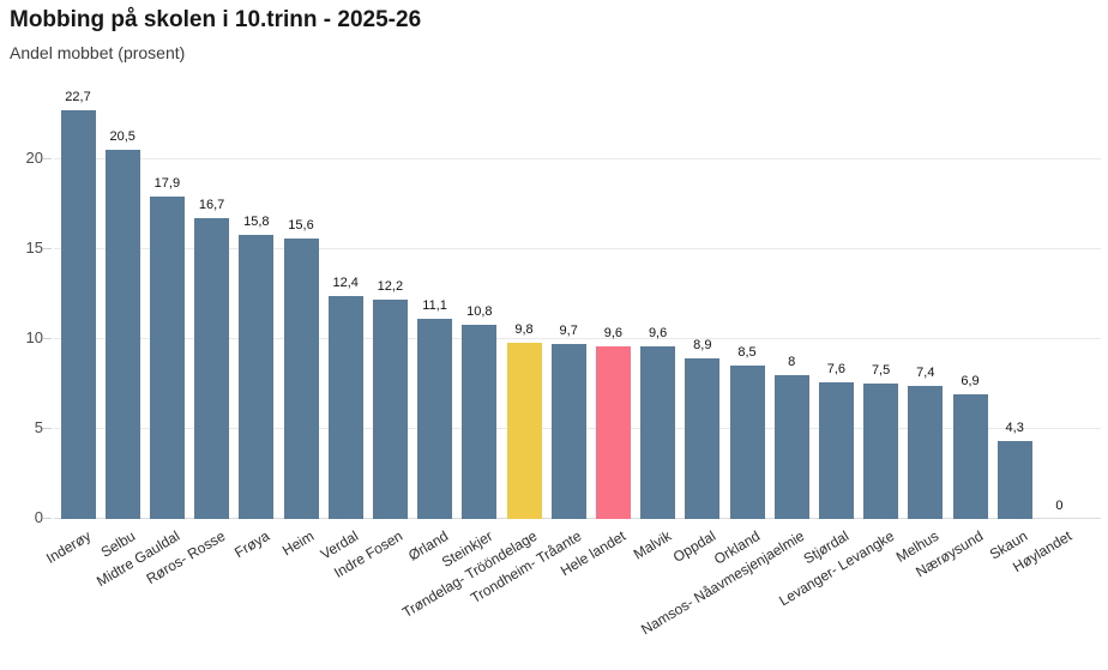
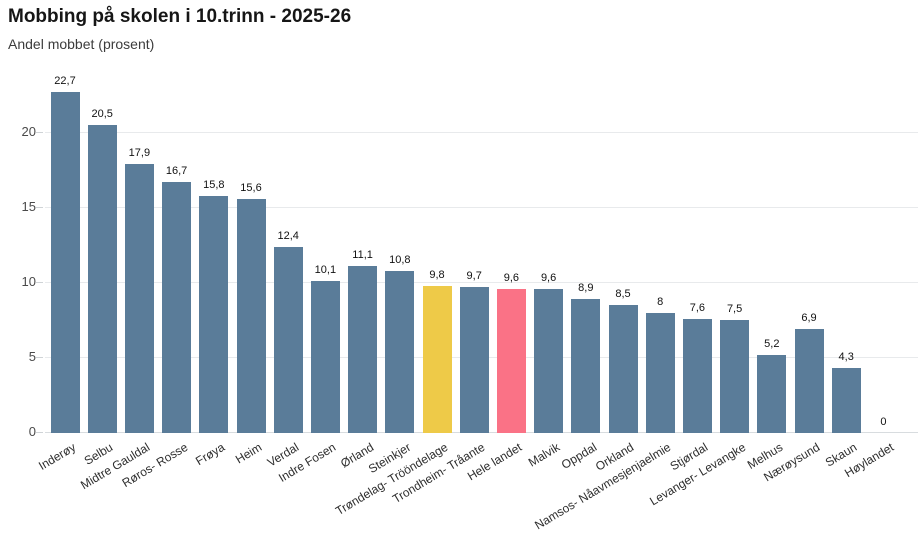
Indre Fosen: 12,2 -> 10,1
Melhus: 7,4 -> 5,2
